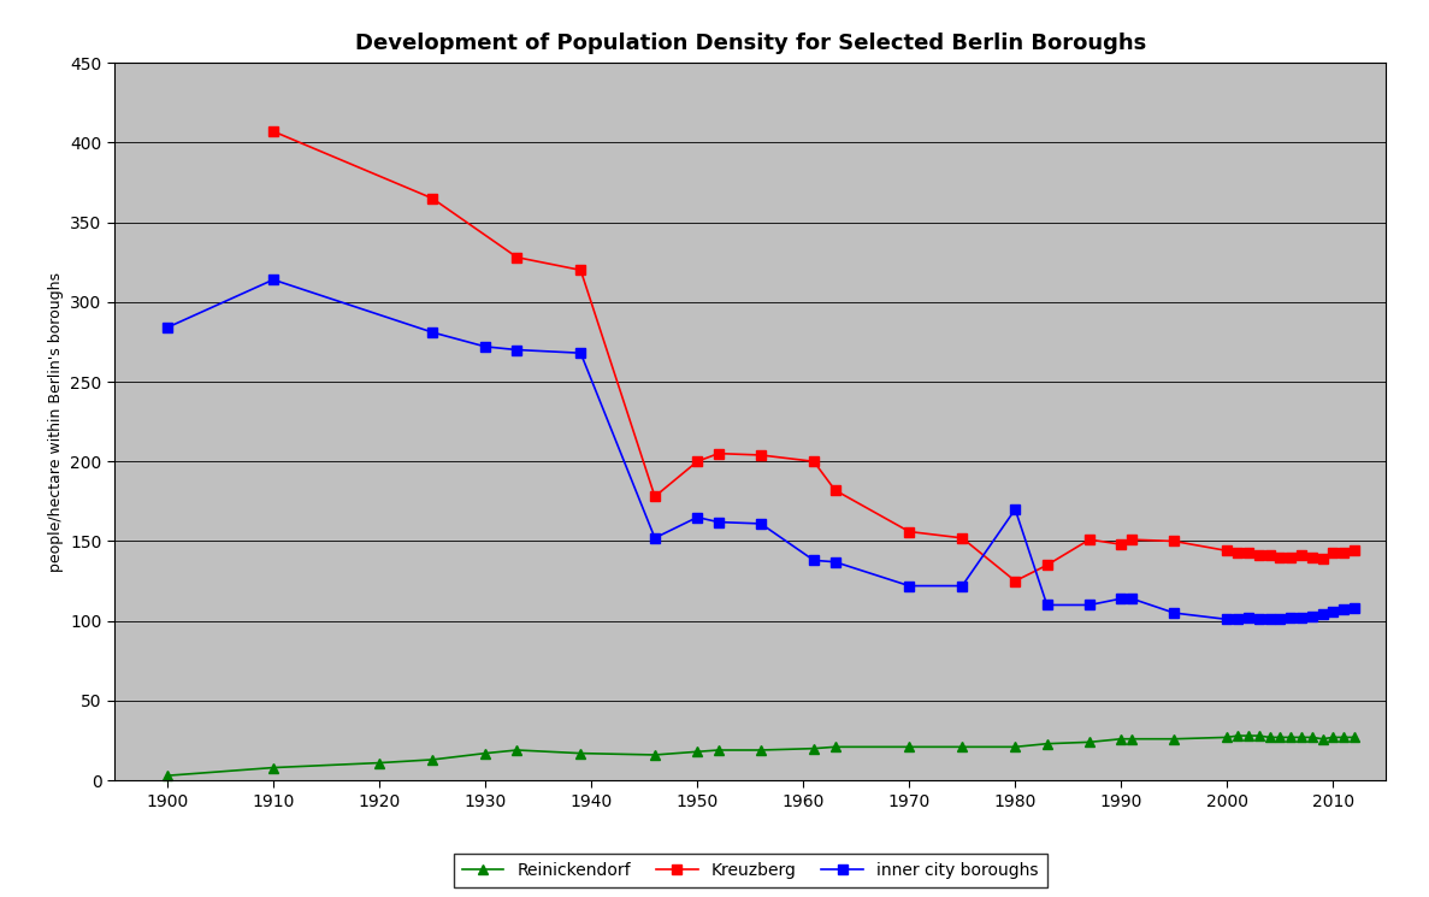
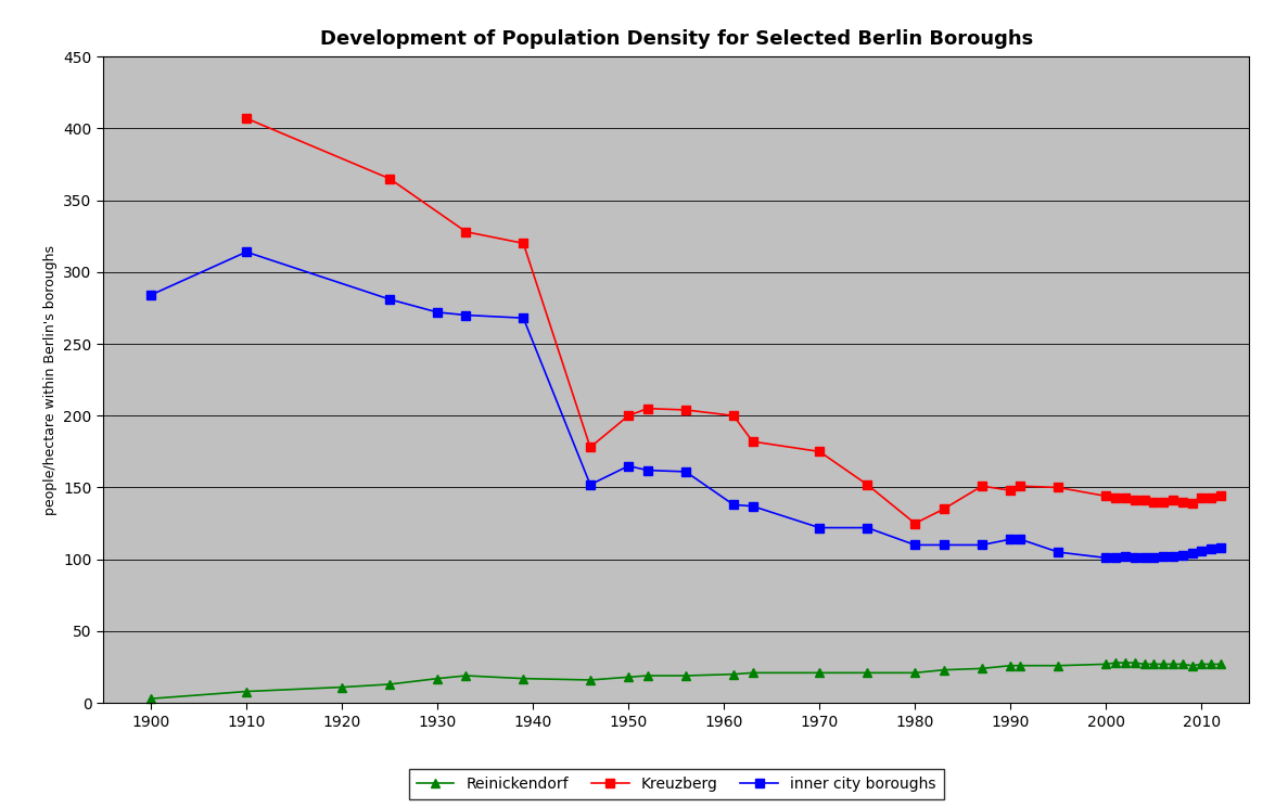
Kreuzberg/1970: 156 -> 175
inner city boroughs/1980: 170 -> 110
